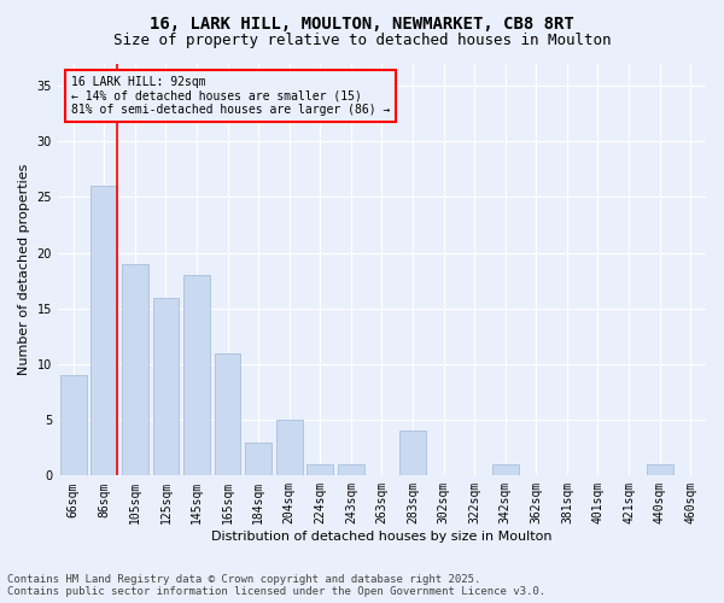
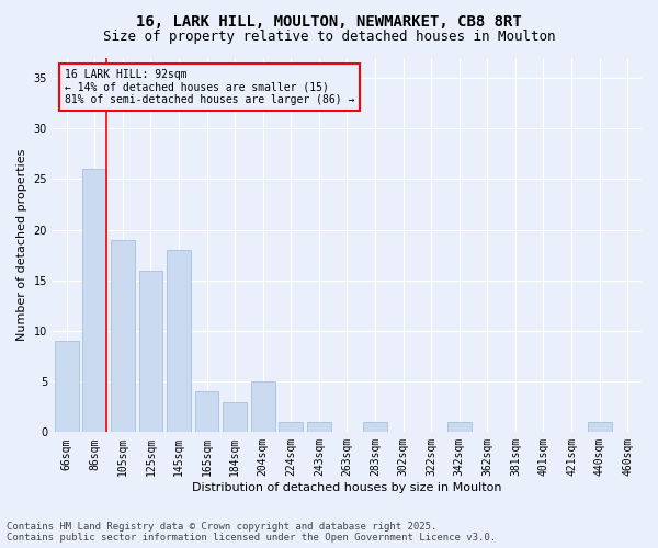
165sqm: 11 -> 4
283sqm: 4 -> 1
